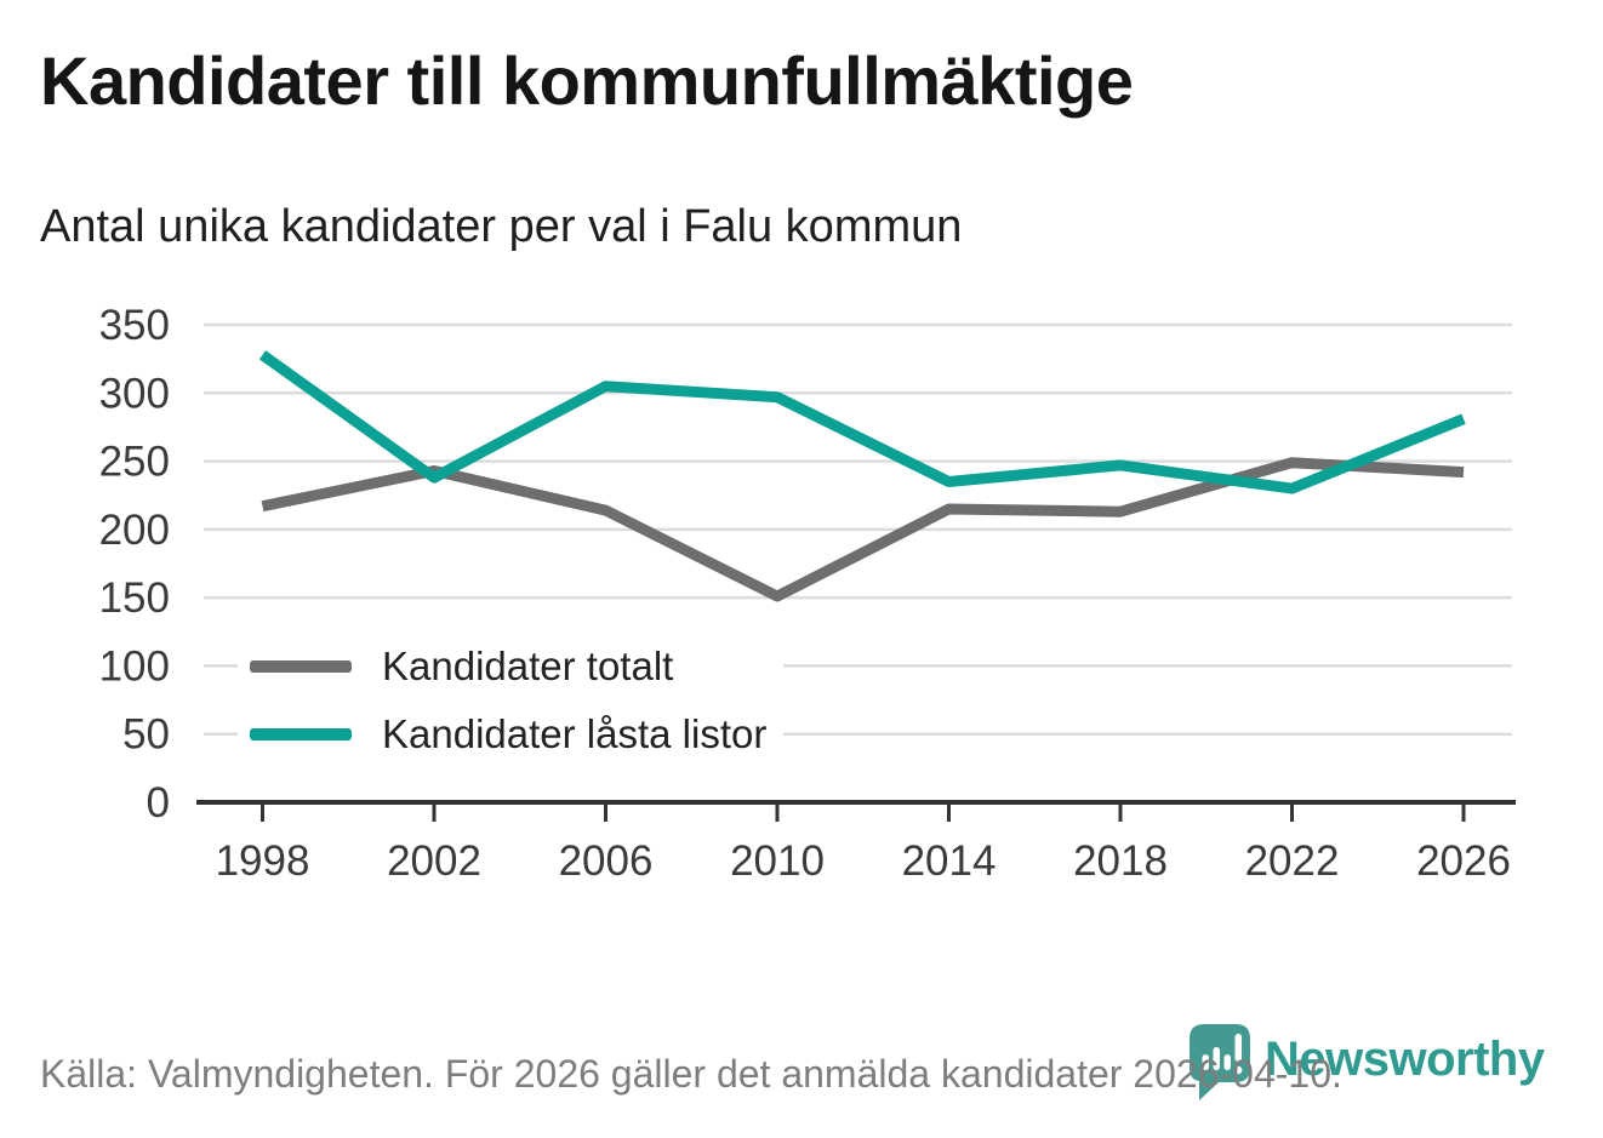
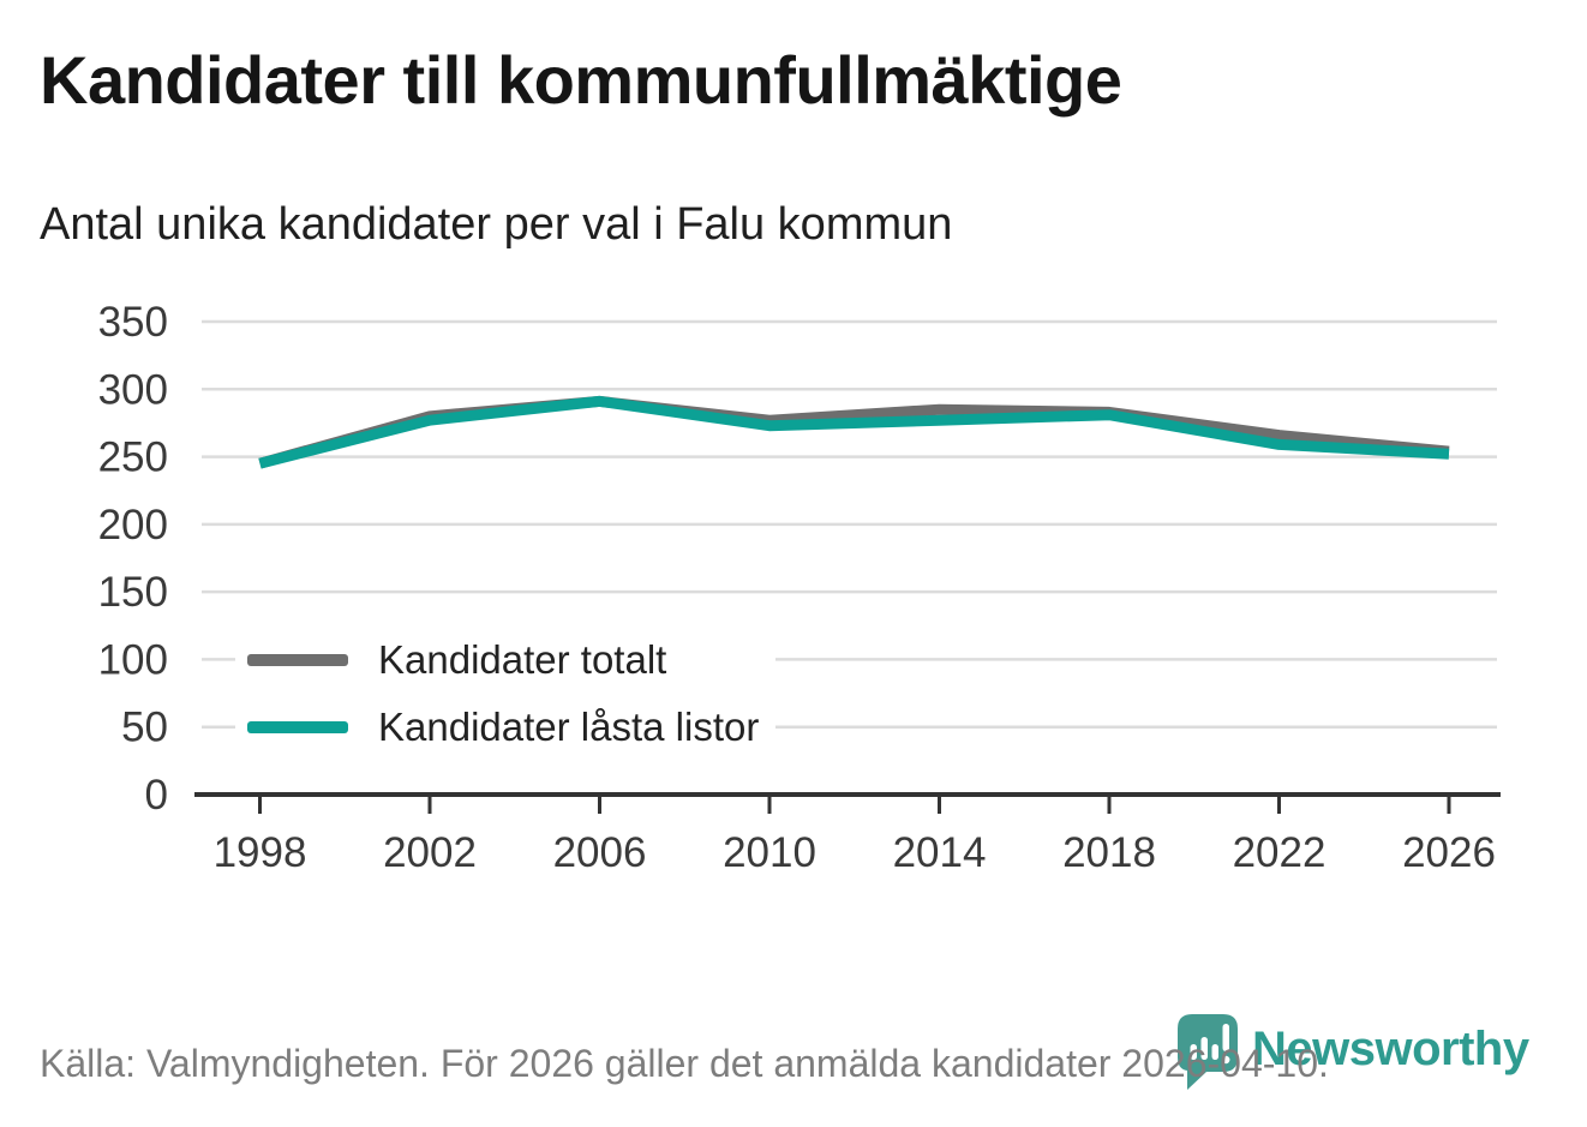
Kandidater totalt/1998: 217 -> 245
Kandidater låsta listor/1998: 328 -> 245
Kandidater totalt/2002: 243 -> 280
Kandidater låsta listor/2002: 238 -> 277
Kandidater totalt/2006: 214 -> 291
Kandidater låsta listor/2006: 305 -> 291
Kandidater totalt/2010: 151 -> 277
Kandidater låsta listor/2010: 297 -> 273
Kandidater totalt/2014: 215 -> 285
Kandidater låsta listor/2014: 235 -> 277
Kandidater totalt/2018: 213 -> 283
Kandidater låsta listor/2018: 247 -> 281
Kandidater totalt/2022: 249 -> 266
Kandidater låsta listor/2022: 230 -> 259
Kandidater totalt/2026: 242 -> 254
Kandidater låsta listor/2026: 281 -> 252
